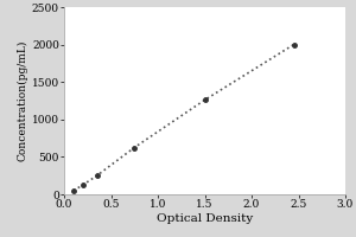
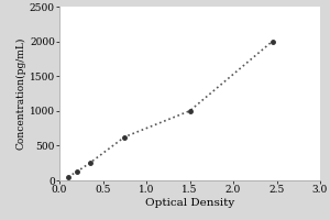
1.5: 1260 -> 1000
